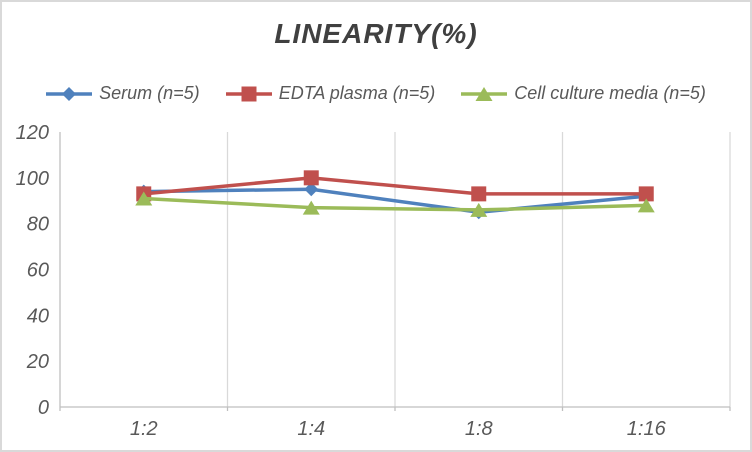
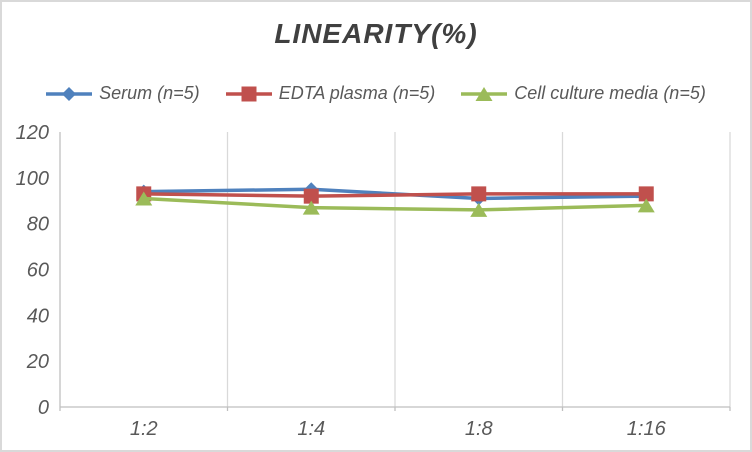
EDTA plasma (n=5)/1:4: 100 -> 92
Serum (n=5)/1:8: 85 -> 91
